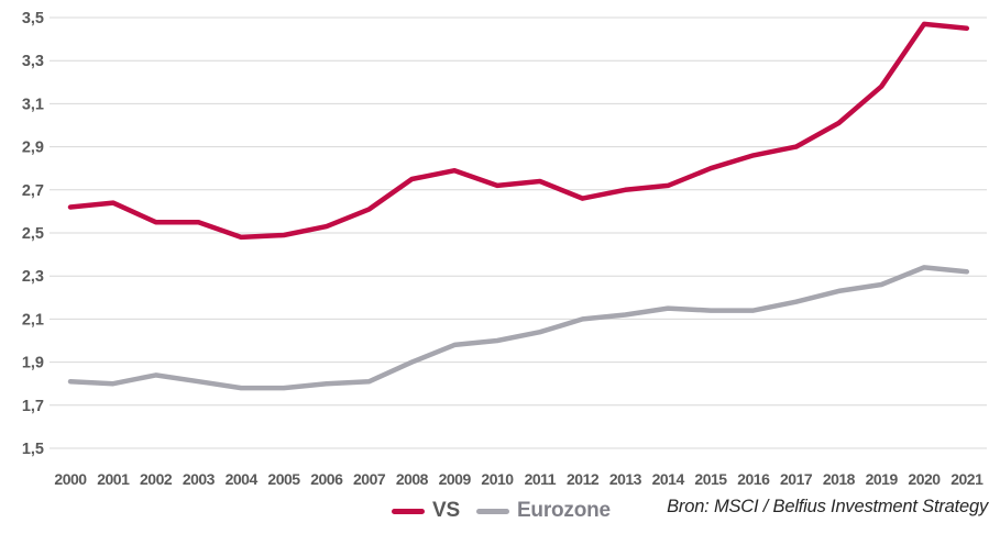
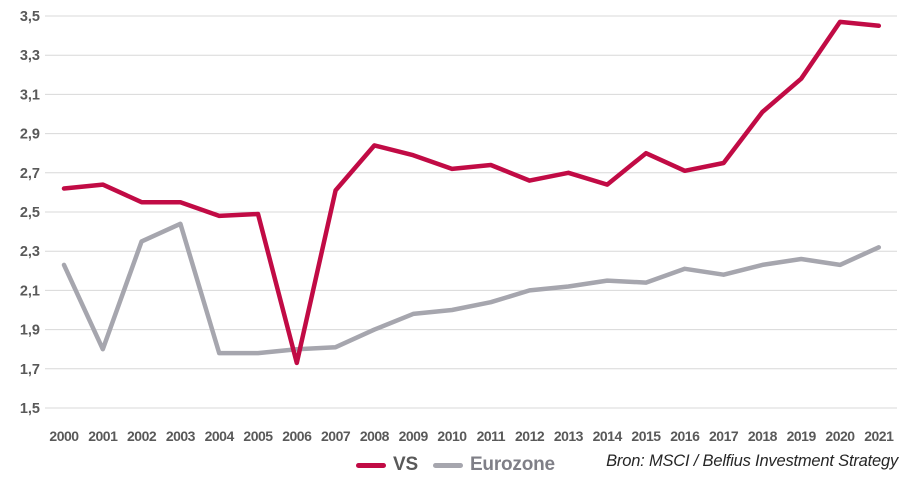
Eurozone/2000: 1,81 -> 2,23
Eurozone/2002: 1,84 -> 2,35
Eurozone/2003: 1,81 -> 2,44
VS/2006: 2,53 -> 1,73
VS/2008: 2,75 -> 2,84
VS/2014: 2,72 -> 2,64
VS/2016: 2,86 -> 2,71
Eurozone/2016: 2,14 -> 2,21
VS/2017: 2,90 -> 2,75
Eurozone/2020: 2,34 -> 2,23
